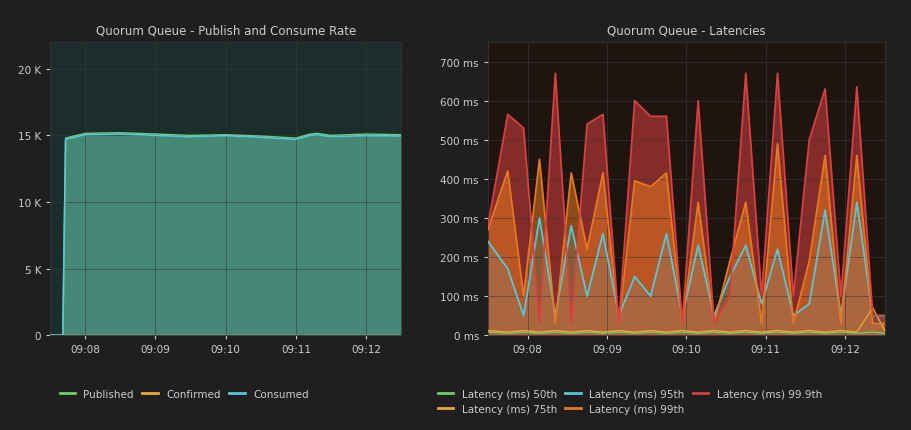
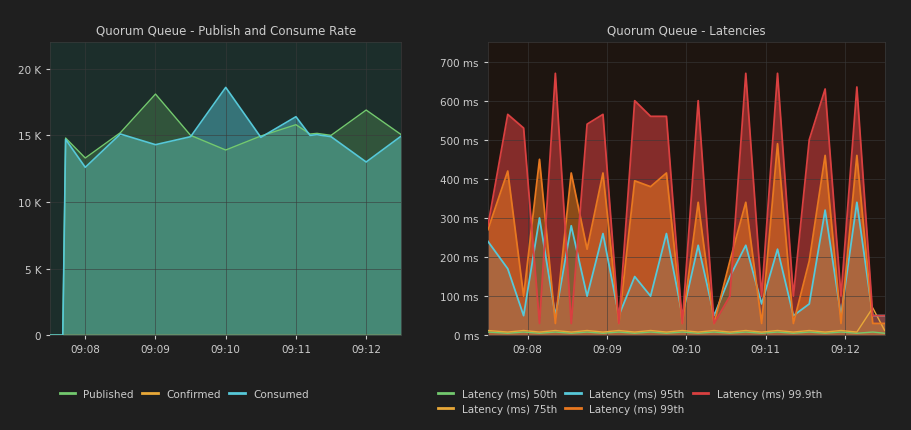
Quorum Queue - Publish and Consume Rate/Published/09:08: 15.2 K -> 13.3 K
Quorum Queue - Publish and Consume Rate/Consumed/09:08: 15.0 K -> 12.6 K
Quorum Queue - Publish and Consume Rate/Published/09:09: 15.1 K -> 18.1 K
Quorum Queue - Publish and Consume Rate/Consumed/09:09: 15.0 K -> 14.3 K
Quorum Queue - Publish and Consume Rate/Published/09:10: 15.0 K -> 13.9 K
Quorum Queue - Publish and Consume Rate/Consumed/09:10: 15.0 K -> 18.6 K
Quorum Queue - Publish and Consume Rate/Published/09:11: 14.8 K -> 15.8 K
Quorum Queue - Publish and Consume Rate/Consumed/09:11: 14.7 K -> 16.4 K
Quorum Queue - Publish and Consume Rate/Published/09:12: 15.1 K -> 16.9 K
Quorum Queue - Publish and Consume Rate/Consumed/09:12: 15.0 K -> 13.0 K
